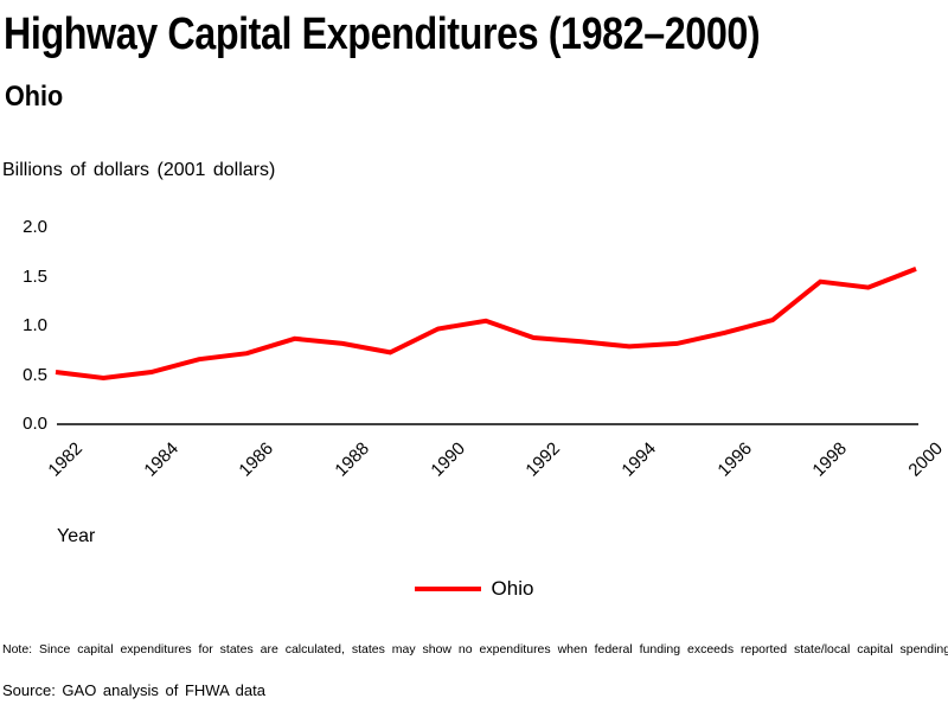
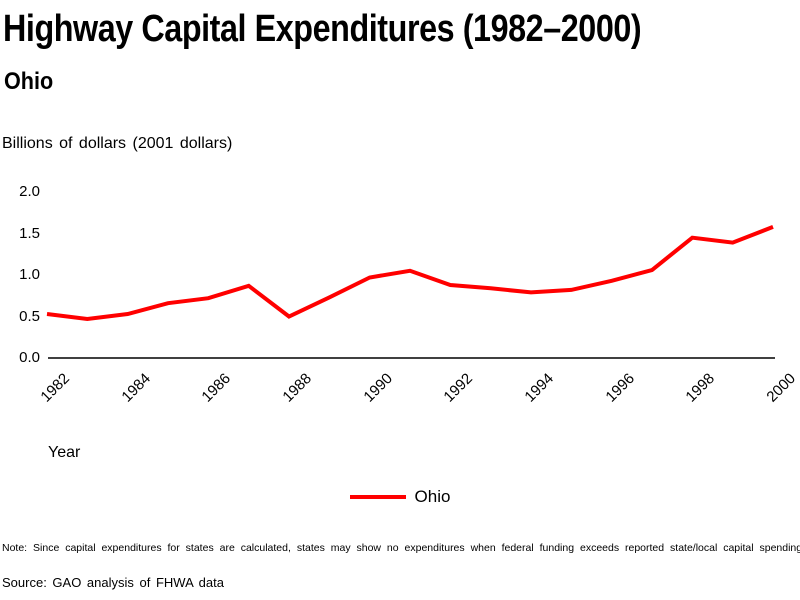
1988: 0.8 -> 0.5
